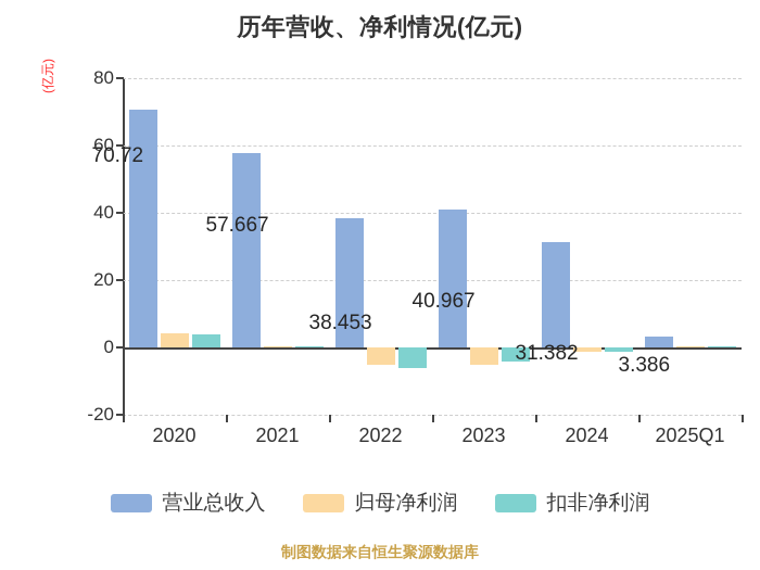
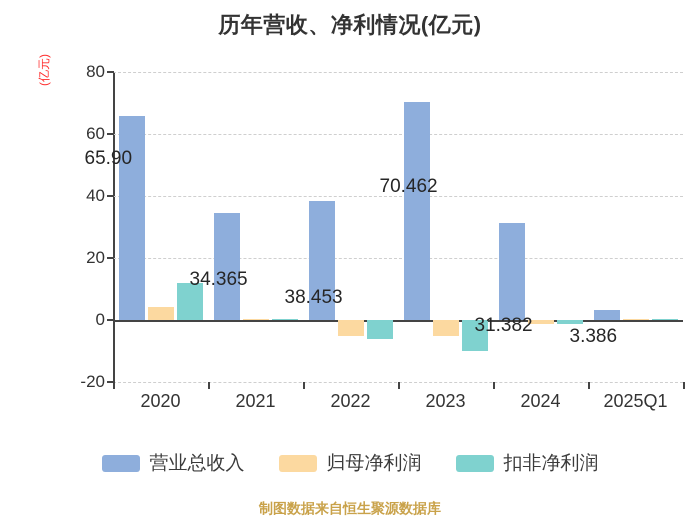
营业总收入/2020: 70.72 -> 65.90
扣非净利润/2020: 4 -> 12
营业总收入/2021: 57.667 -> 34.365
营业总收入/2023: 40.967 -> 70.462
扣非净利润/2023: -4 -> -10
